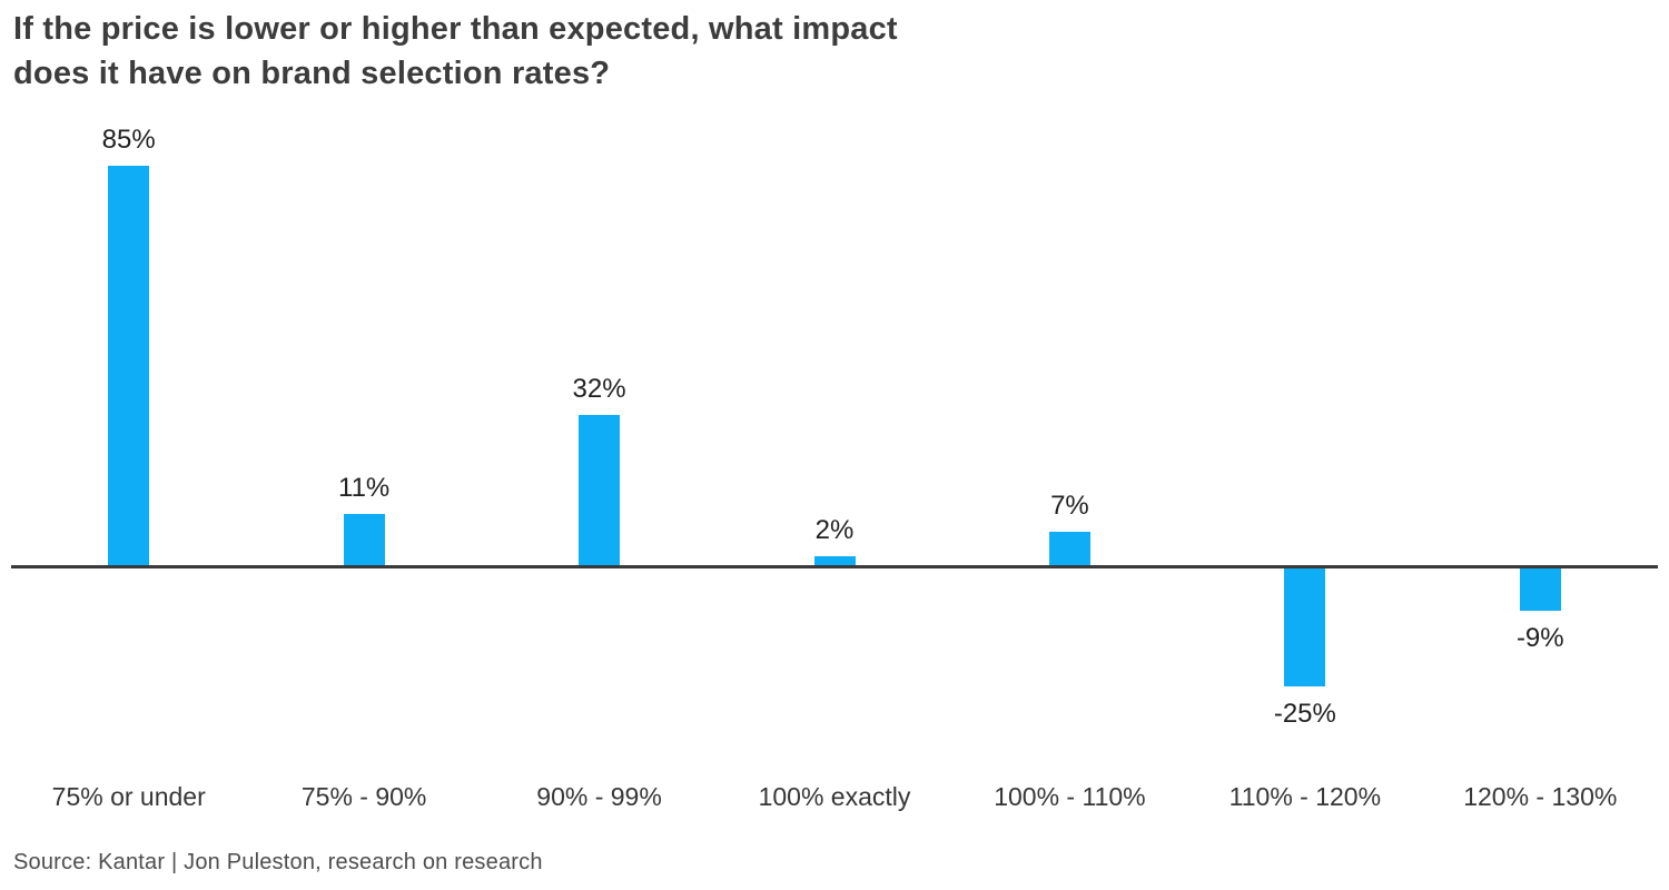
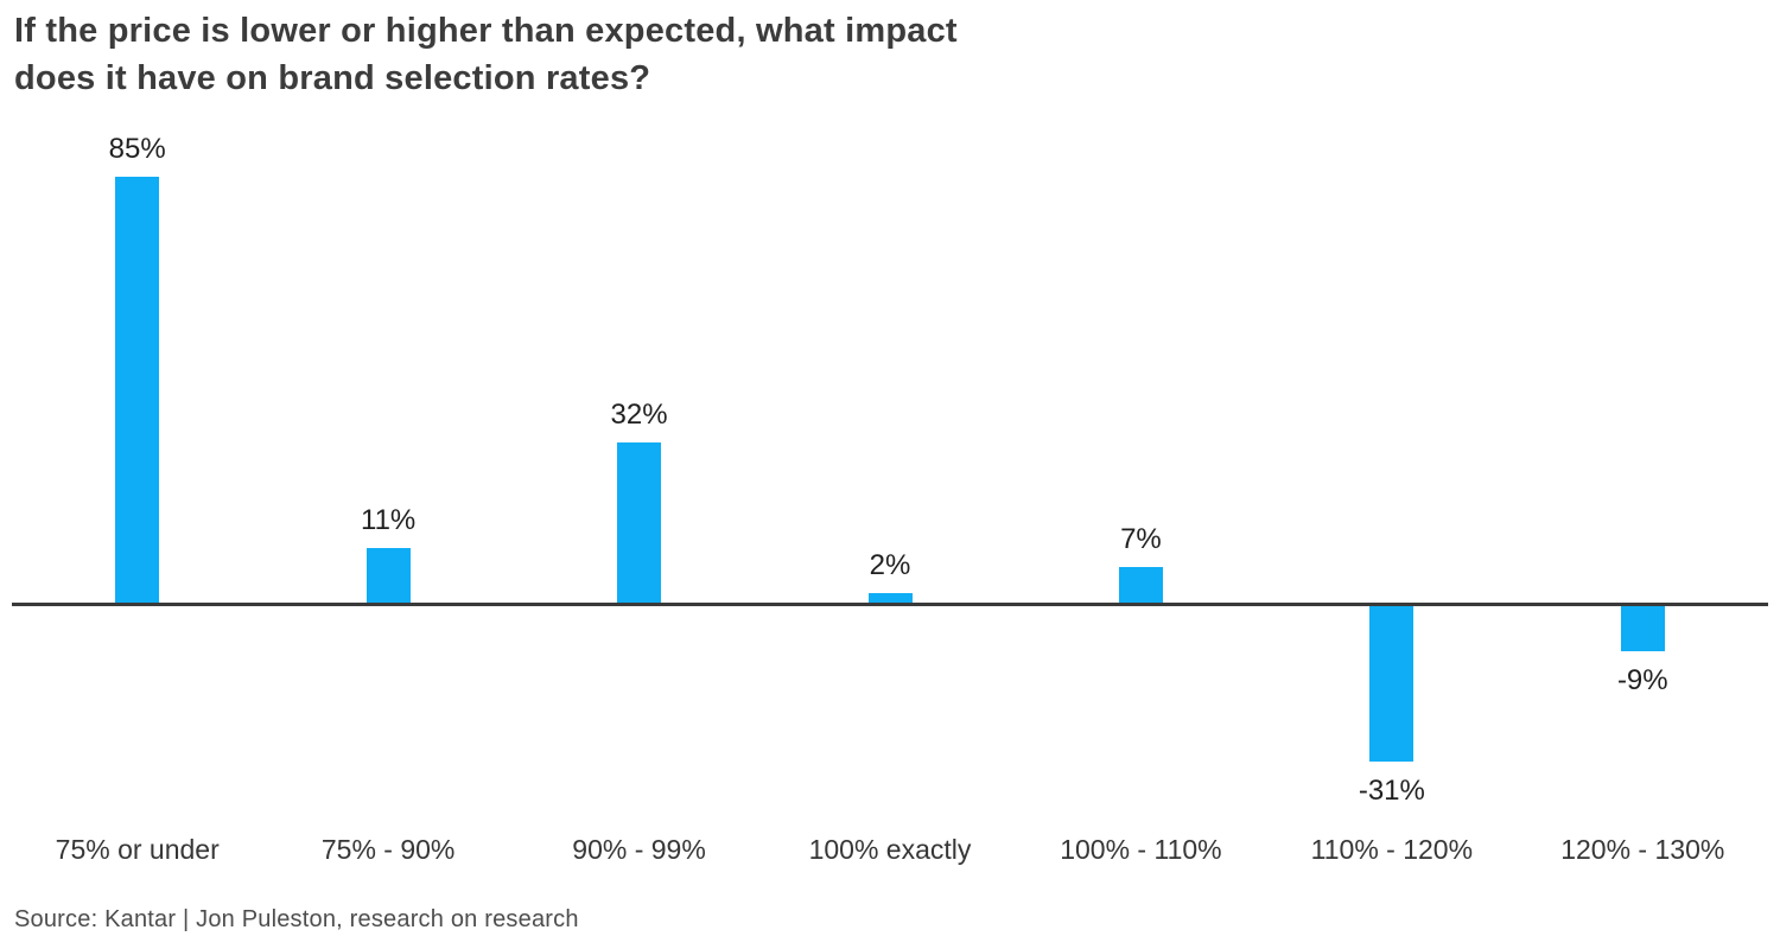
110% - 120%: -25% -> -31%
